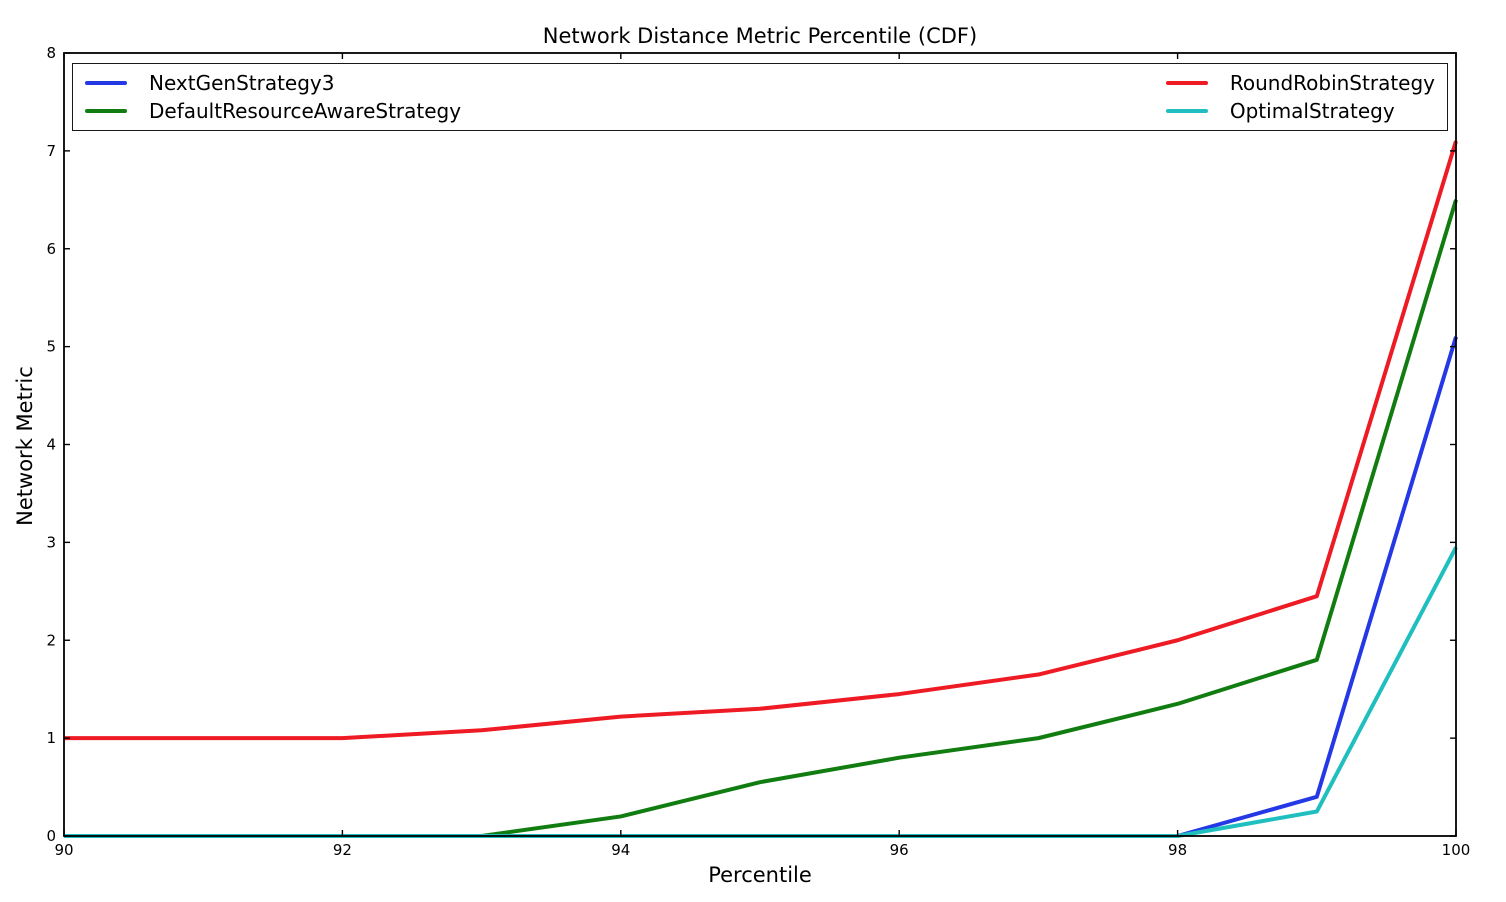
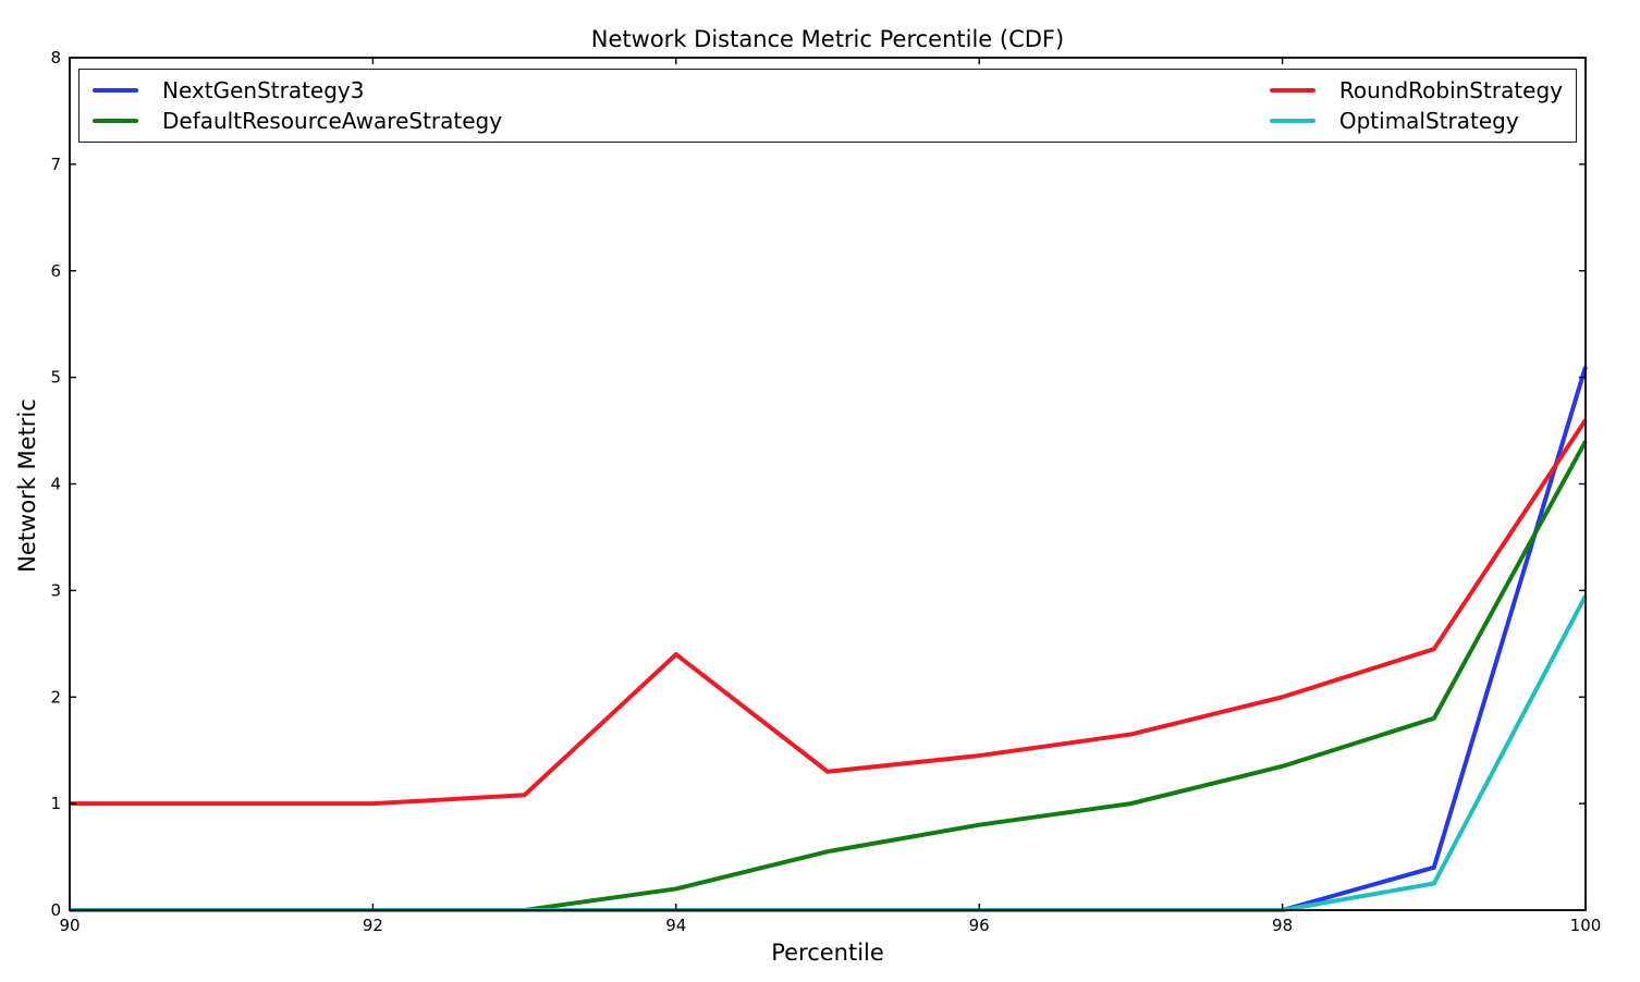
RoundRobinStrategy/94: 1.2 -> 2.4
DefaultResourceAwareStrategy/100: 6.5 -> 4.4
RoundRobinStrategy/100: 7.1 -> 4.6
